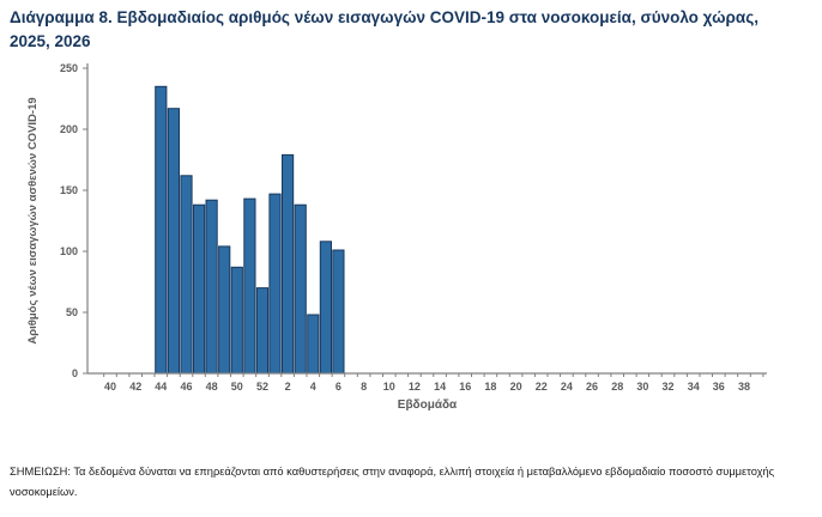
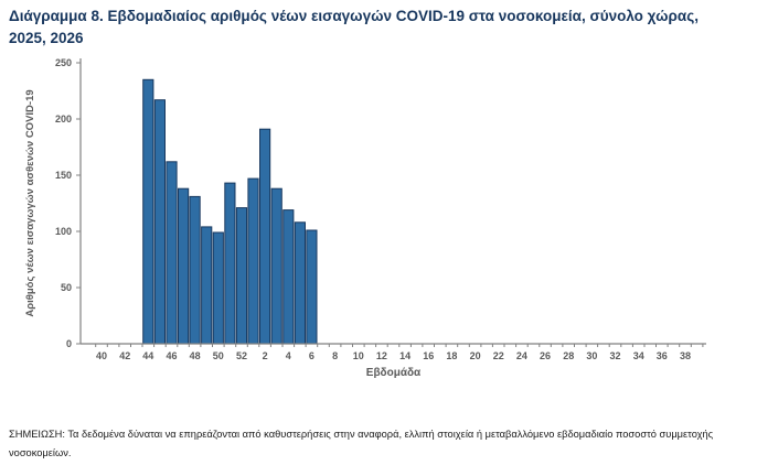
48: 142 -> 131
50: 87 -> 99
52: 70 -> 121
2: 179 -> 191
4: 48 -> 119
